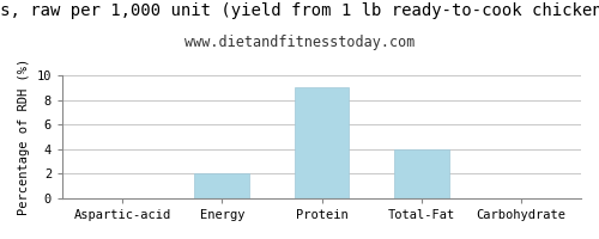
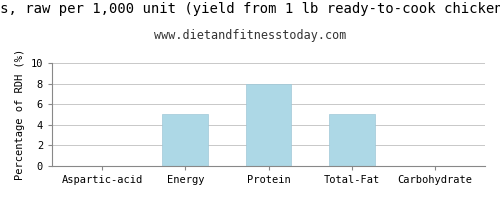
Energy: 2 -> 5
Protein: 9 -> 8
Total-Fat: 4 -> 5
